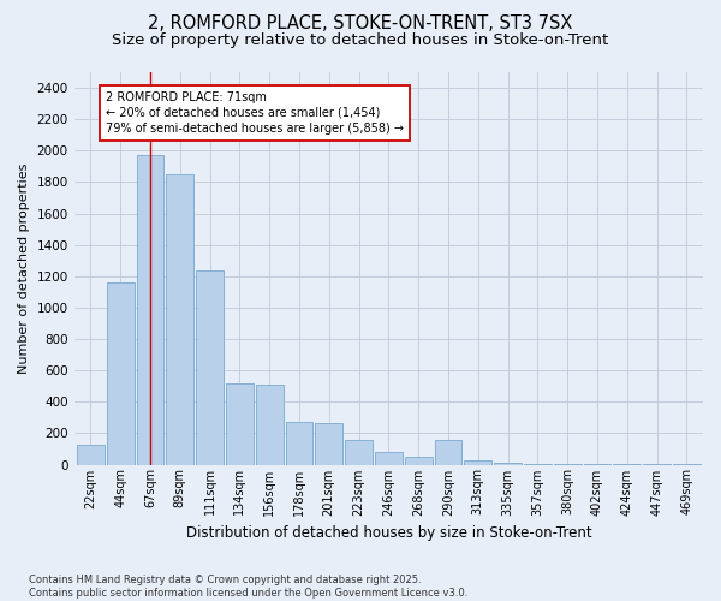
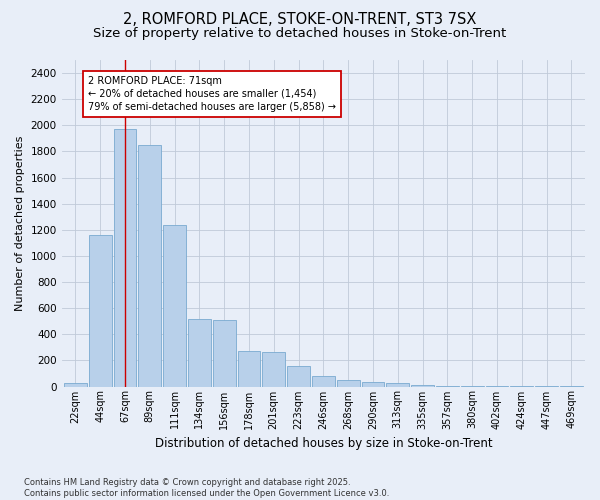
22sqm: 130 -> 20
290sqm: 160 -> 40
